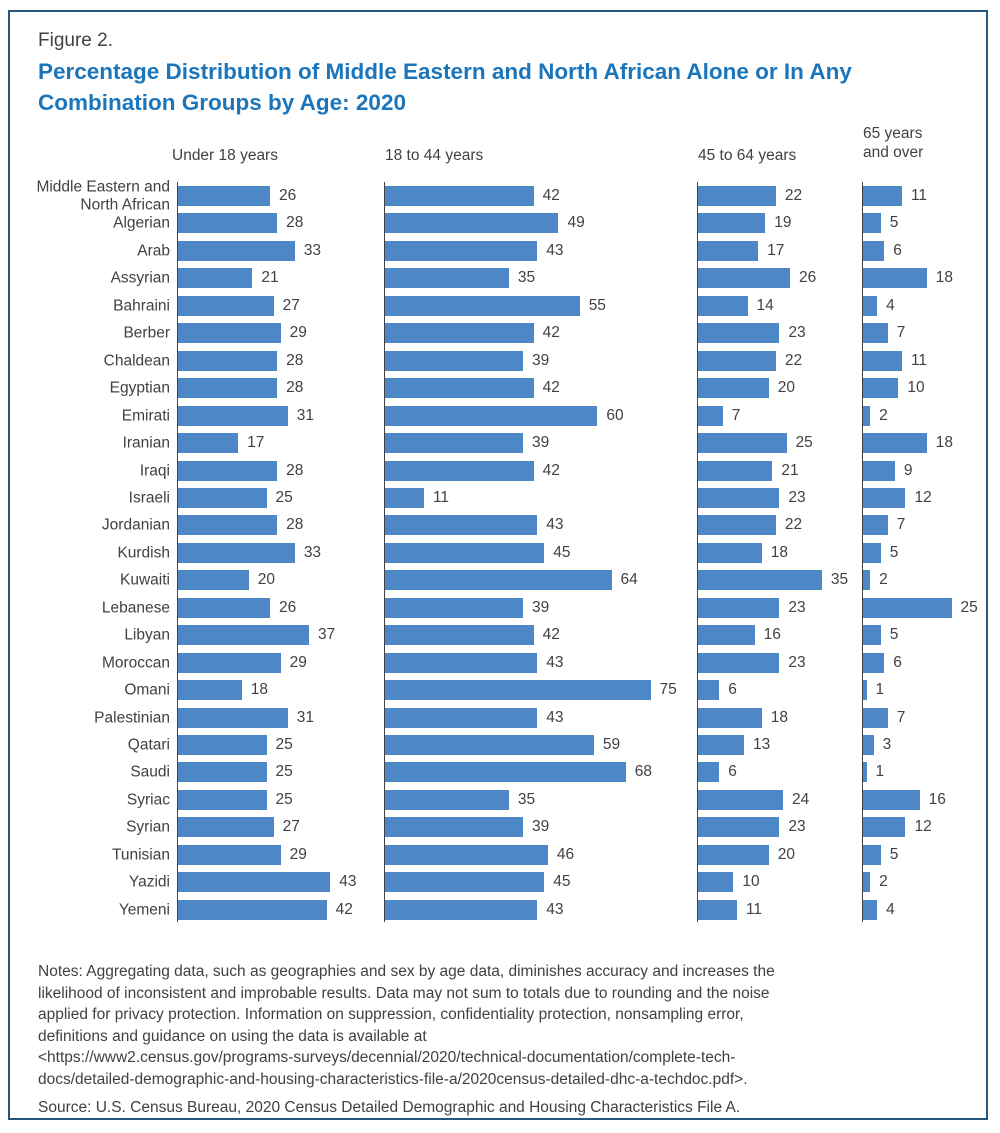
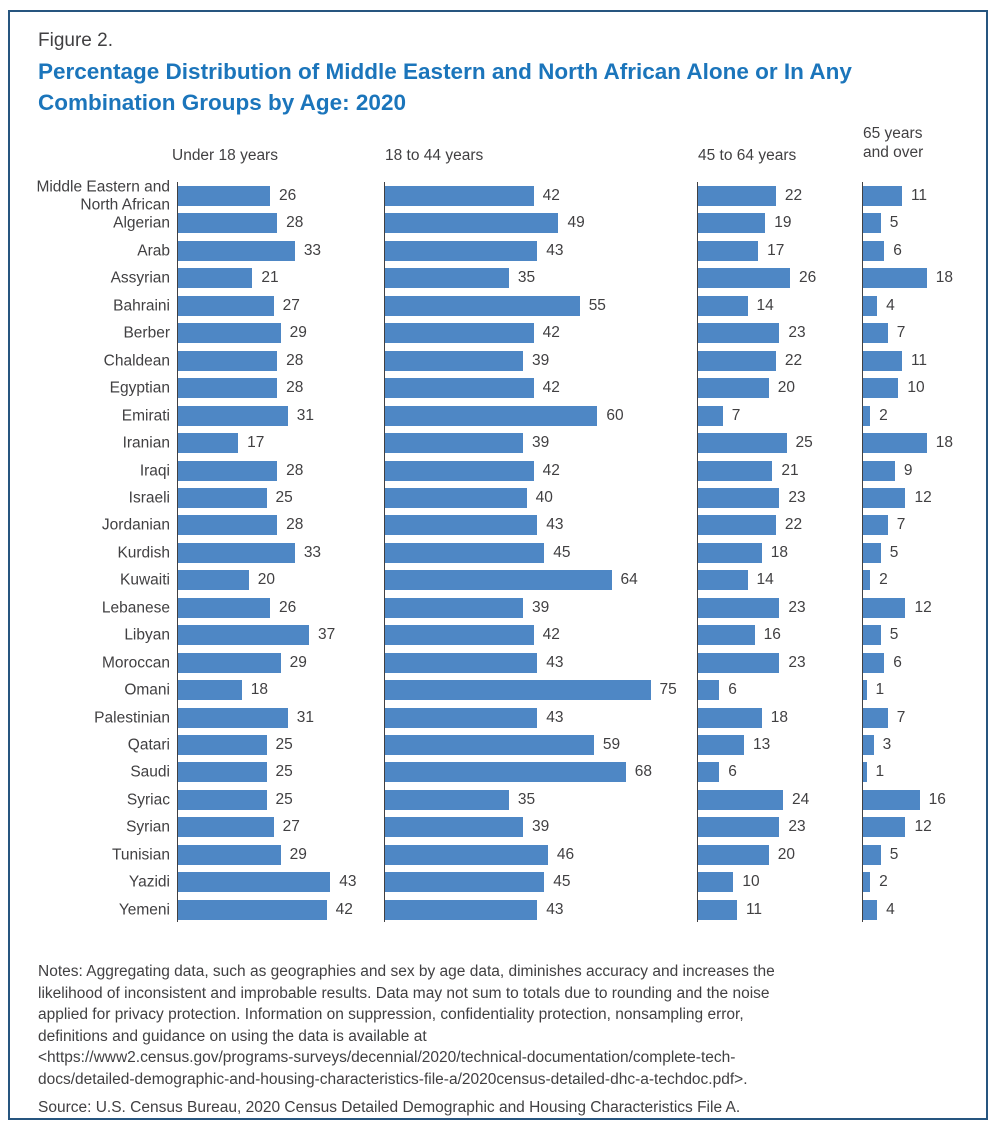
18 to 44 years/Israeli: 11 -> 40
45 to 64 years/Kuwaiti: 35 -> 14
65 years and over/Lebanese: 25 -> 12
